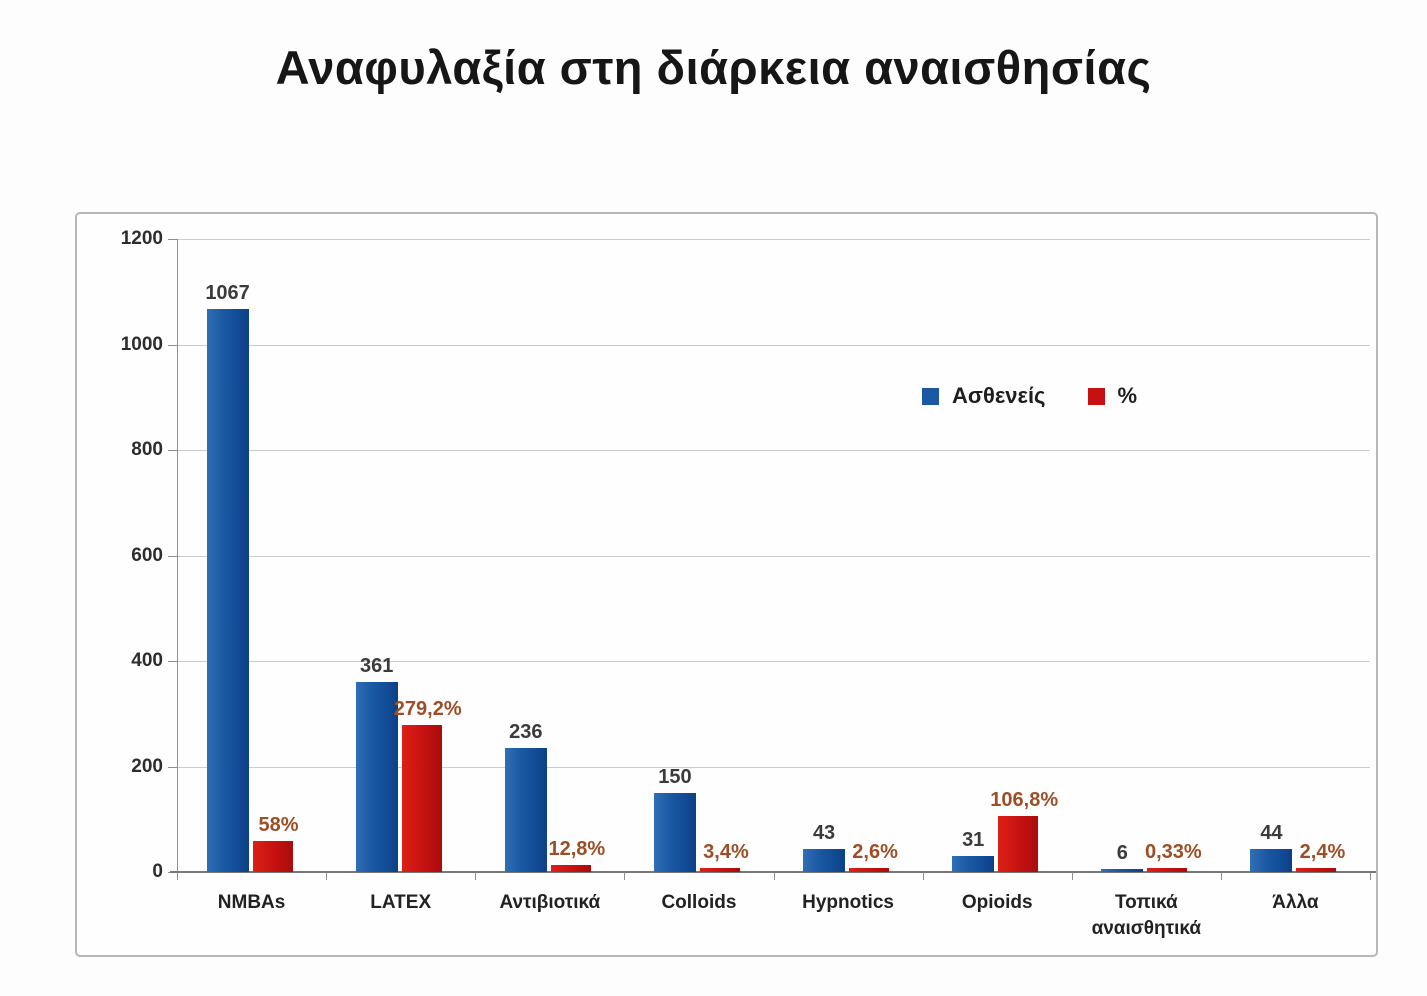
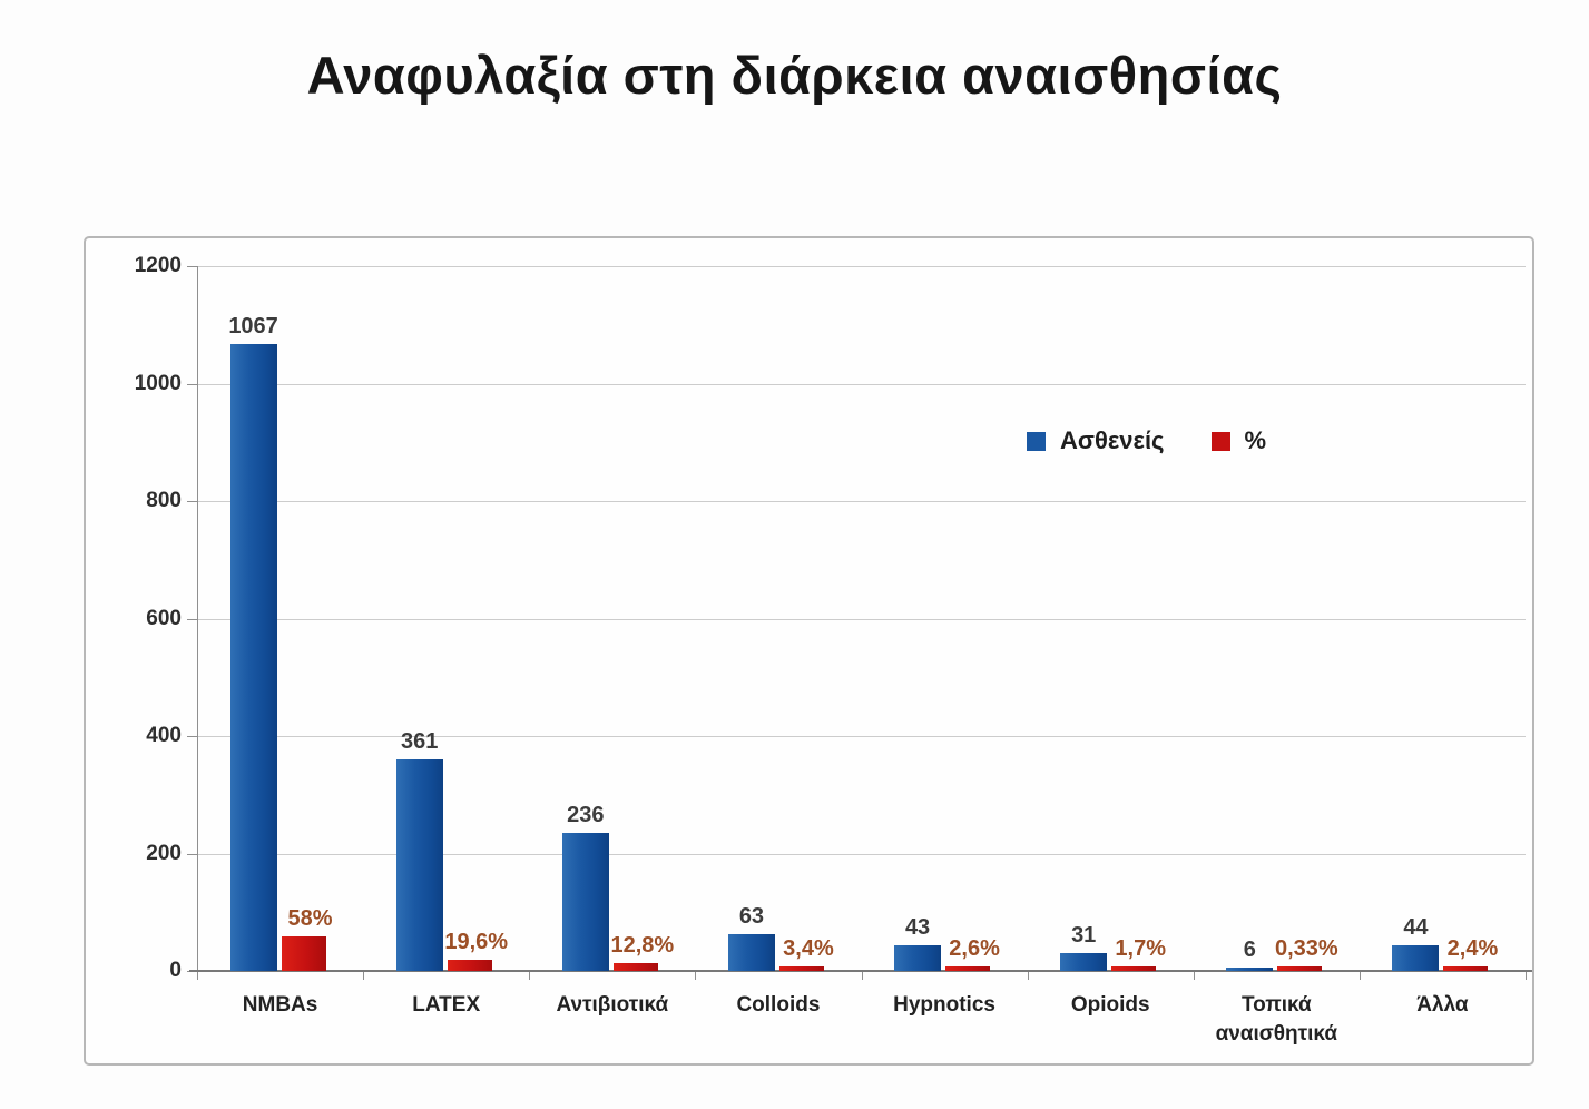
%/LATEX: 279,2% -> 19,6%
Ασθενείς/Colloids: 150 -> 63
%/Opioids: 106,8% -> 1,7%
